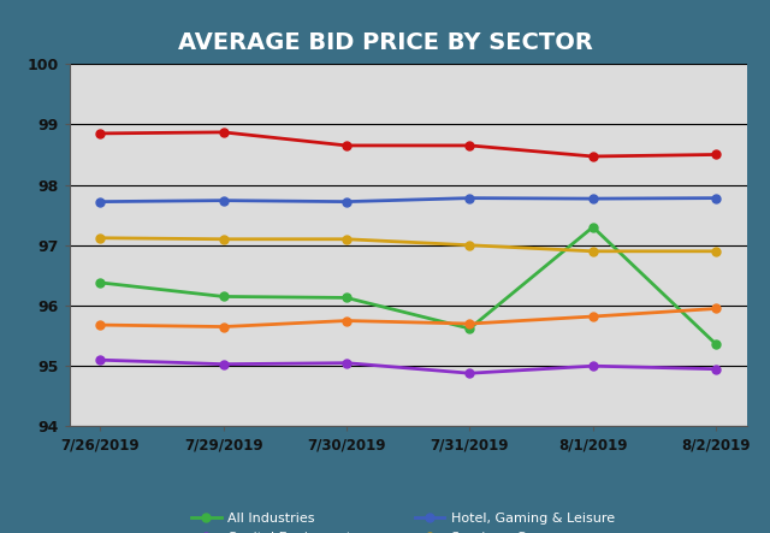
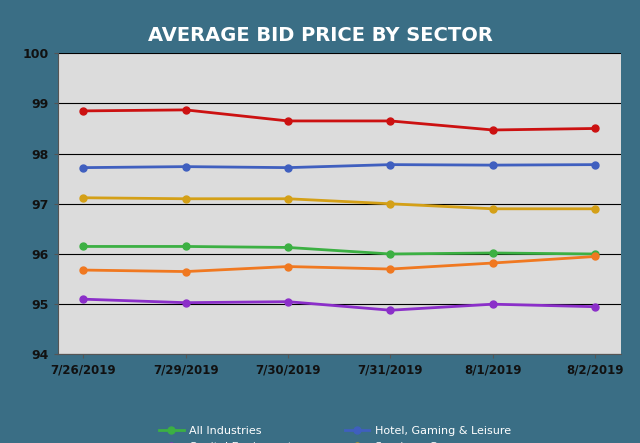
All Industries/7/26/2019: 96.38 -> 96.15
All Industries/7/31/2019: 95.62 -> 96.00
All Industries/8/1/2019: 97.30 -> 96.02
All Industries/8/2/2019: 95.36 -> 96.00
